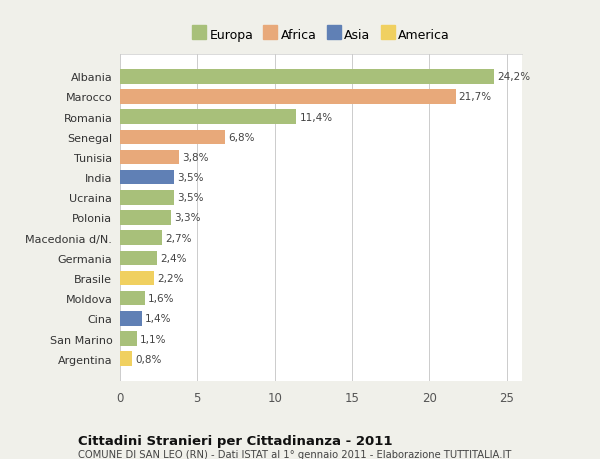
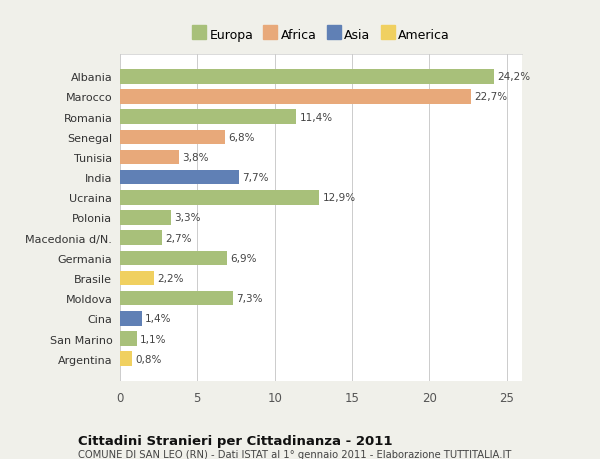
Marocco: 21,7% -> 22,7%
India: 3,5% -> 7,7%
Ucraina: 3,5% -> 12,9%
Germania: 2,4% -> 6,9%
Moldova: 1,6% -> 7,3%
